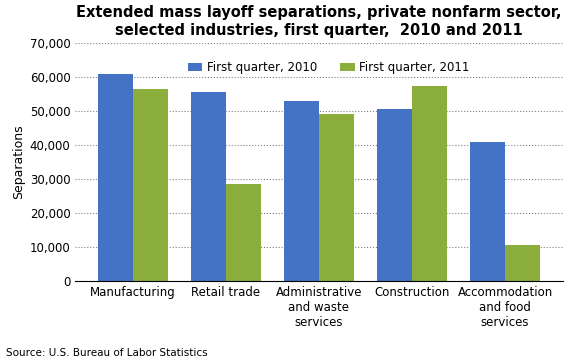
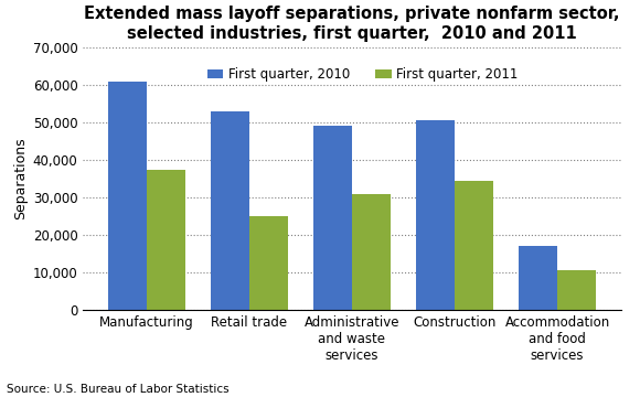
First quarter, 2011/Manufacturing: 56,500 -> 37,500
First quarter, 2010/Retail trade: 55,500 -> 53,000
First quarter, 2011/Retail trade: 28,500 -> 25,000
First quarter, 2010/Administrative and waste services: 53,000 -> 49,000
First quarter, 2011/Administrative and waste services: 49,000 -> 31,000
First quarter, 2011/Construction: 57,500 -> 34,500
First quarter, 2010/Accommodation and food services: 41,000 -> 17,000
